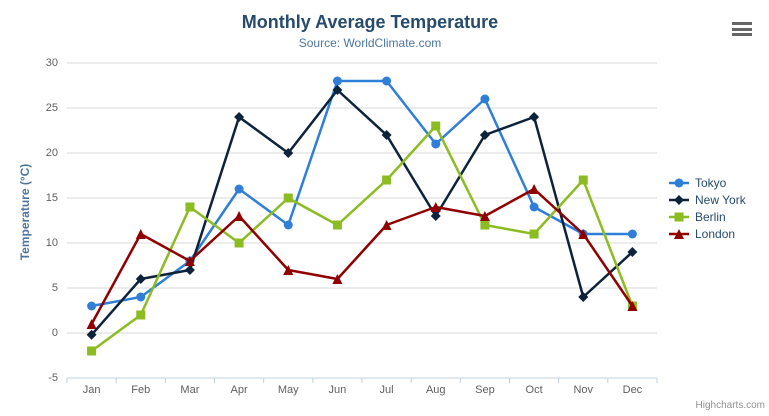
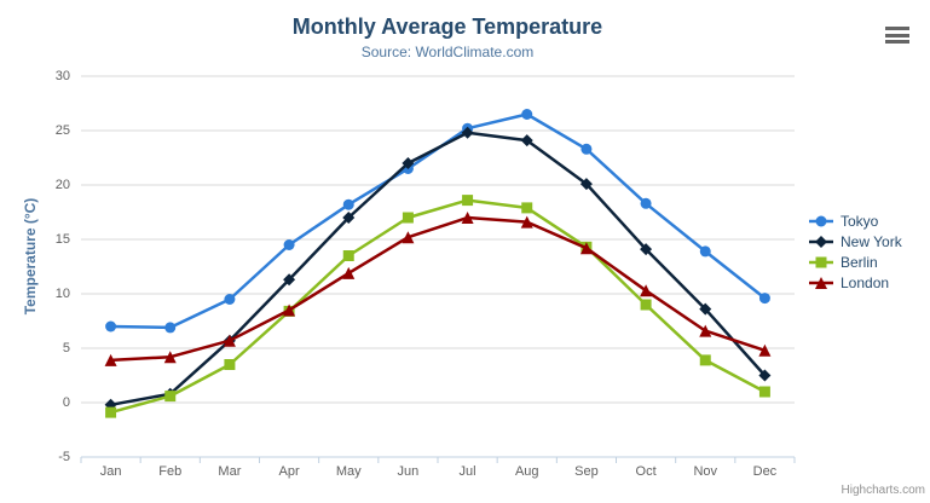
Tokyo/Jan: 3 -> 7
Berlin/Jan: -2 -> -1
London/Jan: 1 -> 4
Tokyo/Feb: 4 -> 7
New York/Feb: 6 -> 1
Berlin/Feb: 2 -> 1
London/Feb: 11 -> 4
Tokyo/Mar: 8 -> 10
New York/Mar: 7 -> 6
Berlin/Mar: 14 -> 4
London/Mar: 8 -> 6
Tokyo/Apr: 16 -> 14
New York/Apr: 24 -> 11
Berlin/Apr: 10 -> 8
London/Apr: 13 -> 8
Tokyo/May: 12 -> 18
New York/May: 20 -> 17
Berlin/May: 15 -> 14
London/May: 7 -> 12
Tokyo/Jun: 28 -> 22
New York/Jun: 27 -> 22
Berlin/Jun: 12 -> 17
London/Jun: 6 -> 15
Tokyo/Jul: 28 -> 25
New York/Jul: 22 -> 25
Berlin/Jul: 17 -> 19
London/Jul: 12 -> 17
Tokyo/Aug: 21 -> 26
New York/Aug: 13 -> 24
Berlin/Aug: 23 -> 18
London/Aug: 14 -> 17
Tokyo/Sep: 26 -> 23
New York/Sep: 22 -> 20
Berlin/Sep: 12 -> 14
London/Sep: 13 -> 14
Tokyo/Oct: 14 -> 18
New York/Oct: 24 -> 14
Berlin/Oct: 11 -> 9
London/Oct: 16 -> 10
Tokyo/Nov: 11 -> 14
New York/Nov: 4 -> 9
Berlin/Nov: 17 -> 4
London/Nov: 11 -> 7
Tokyo/Dec: 11 -> 10
New York/Dec: 9 -> 2
Berlin/Dec: 3 -> 1
London/Dec: 3 -> 5
